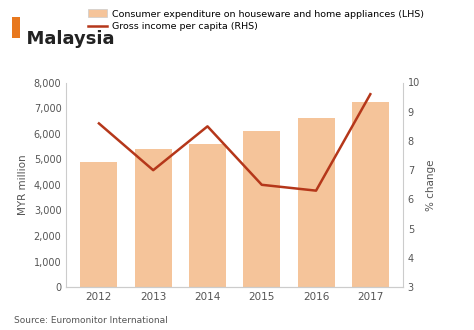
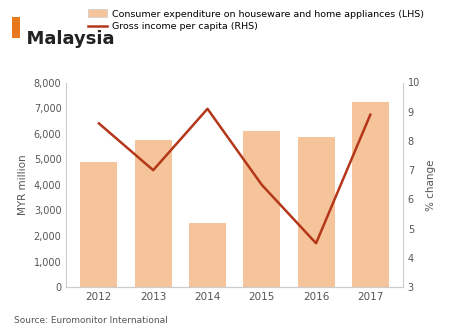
Consumer expenditure on houseware and home appliances (LHS)/2013: 5,400 -> 5,750
Consumer expenditure on houseware and home appliances (LHS)/2014: 5,600 -> 2,500
Gross income per capita (RHS)/2014: 8.5 -> 9.1
Consumer expenditure on houseware and home appliances (LHS)/2016: 6,600 -> 5,850
Gross income per capita (RHS)/2016: 6.3 -> 4.5
Gross income per capita (RHS)/2017: 9.6 -> 8.9
